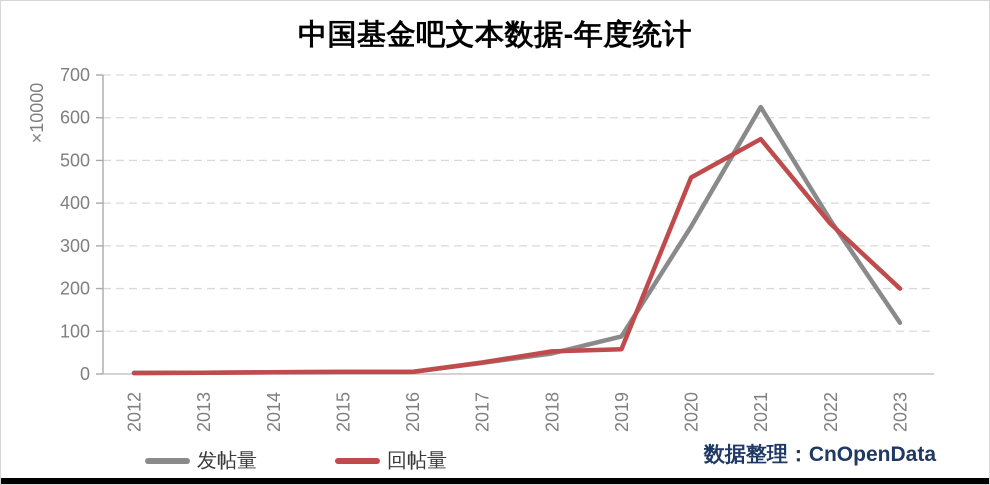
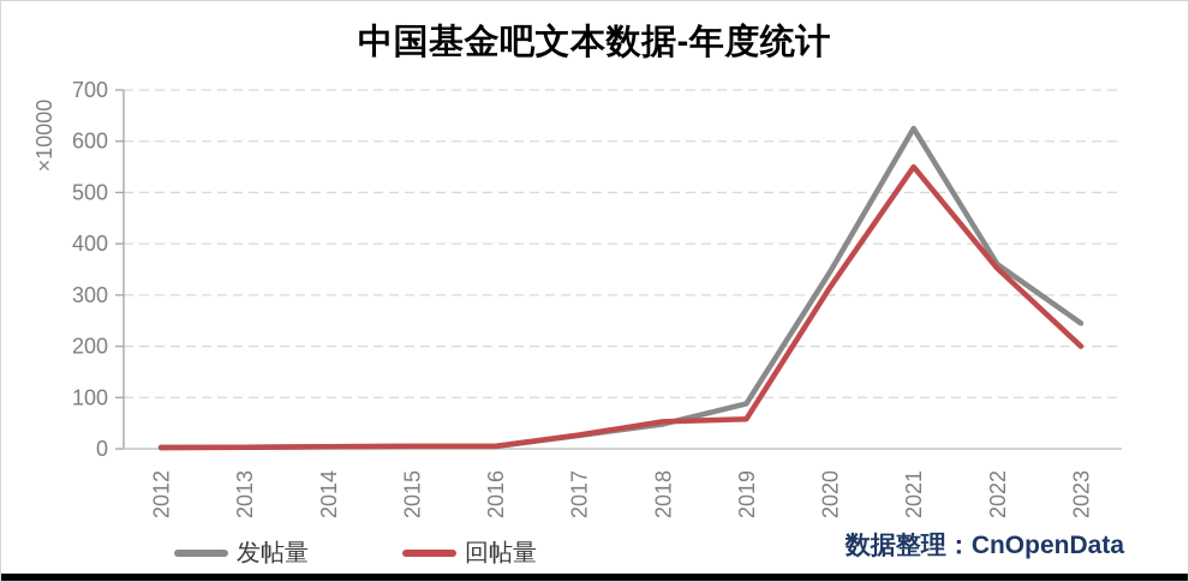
回帖量/2020: 460 -> 320
发帖量/2023: 120 -> 240
